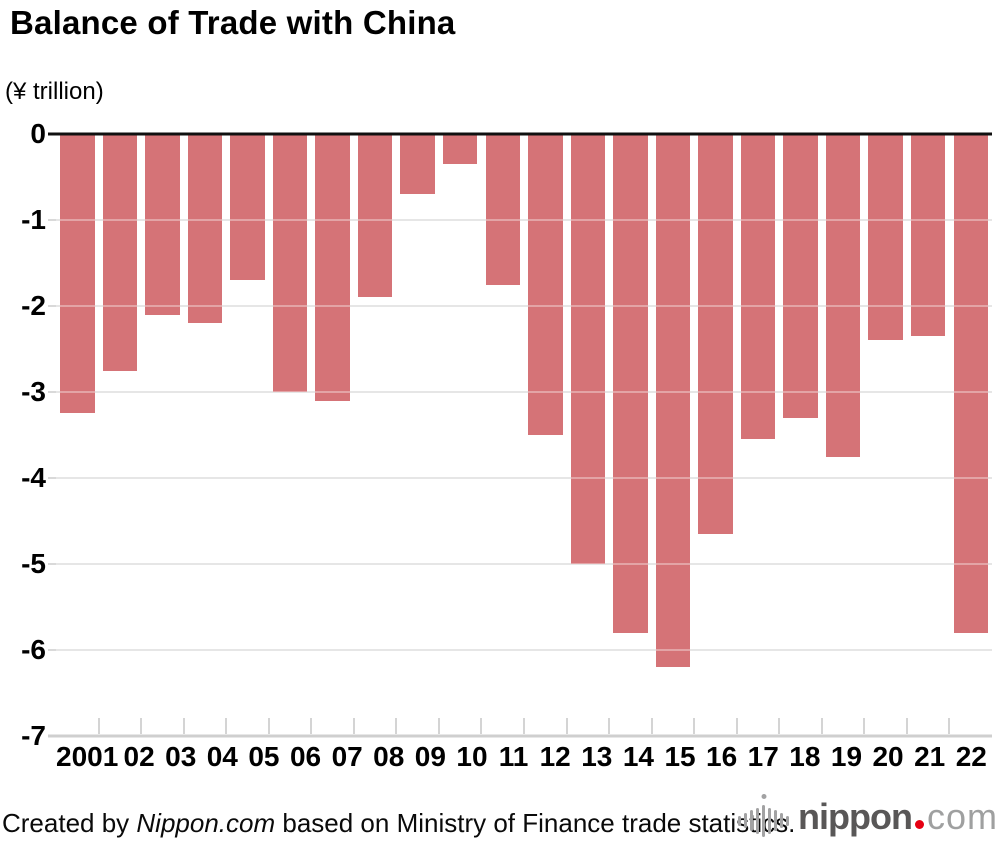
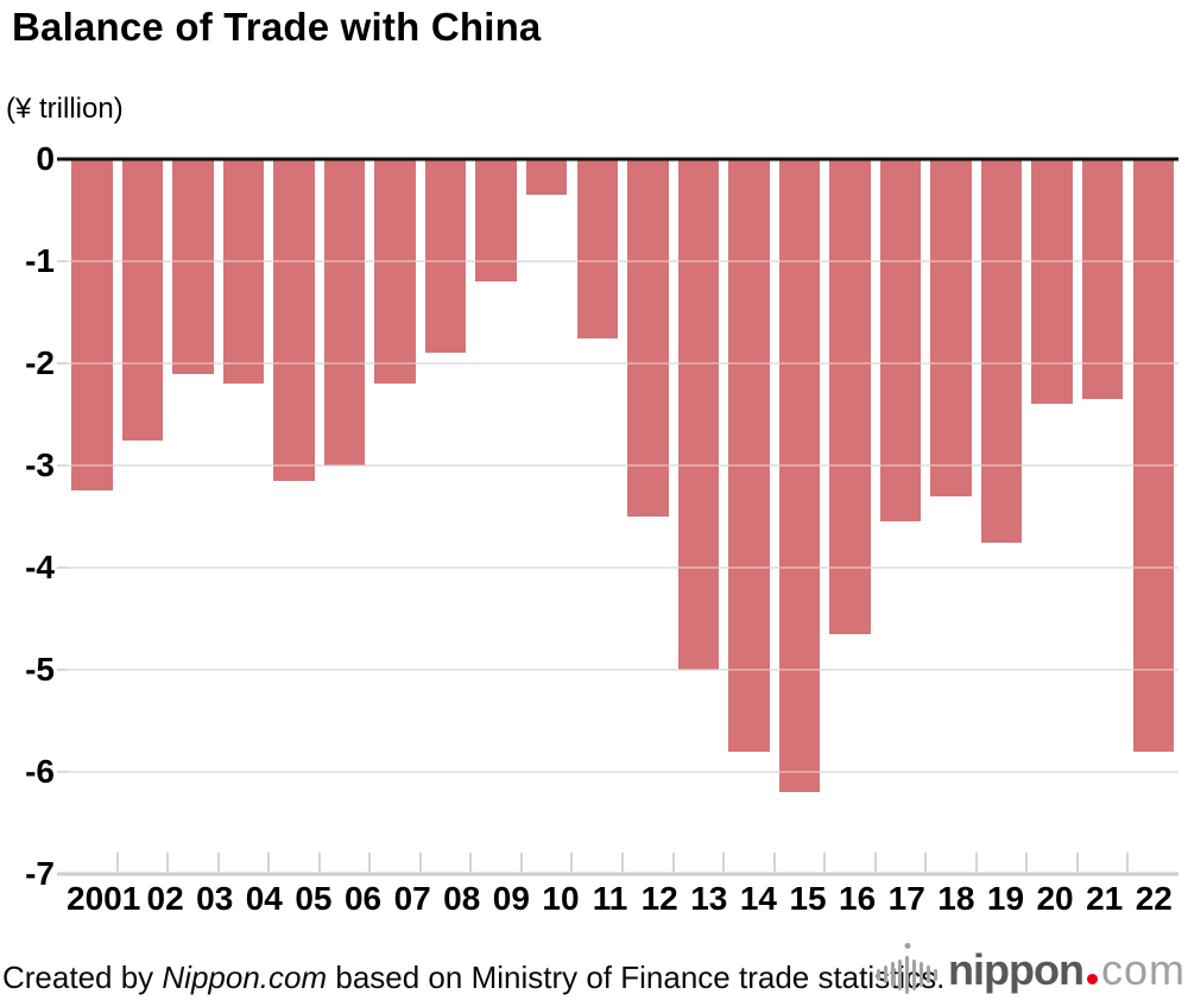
05: -1.7 -> -3.1
07: -3.1 -> -2.2
09: -0.7 -> -1.2
